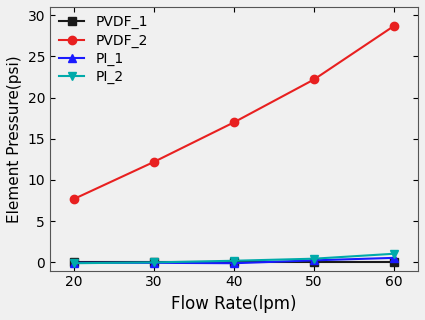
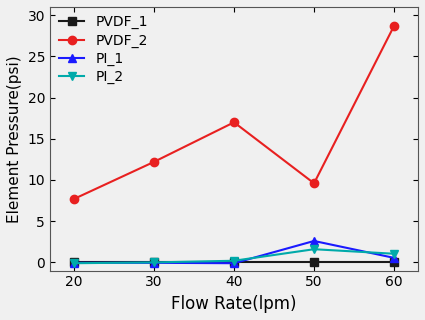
PVDF_2/50: 22.2 -> 9.6
PI_1/50: 0.2 -> 2.6
PI_2/50: 0.5 -> 1.6
